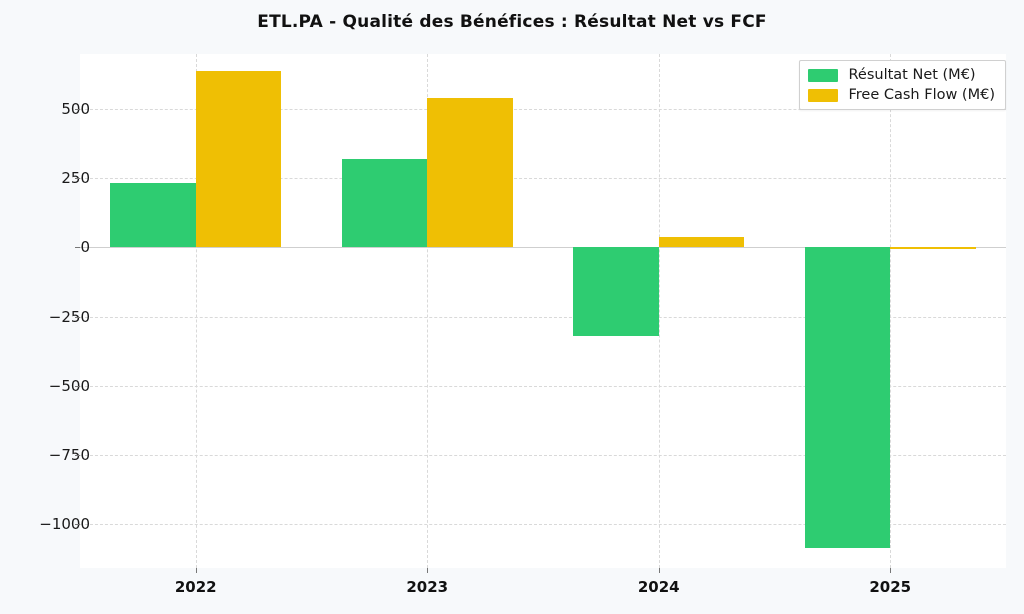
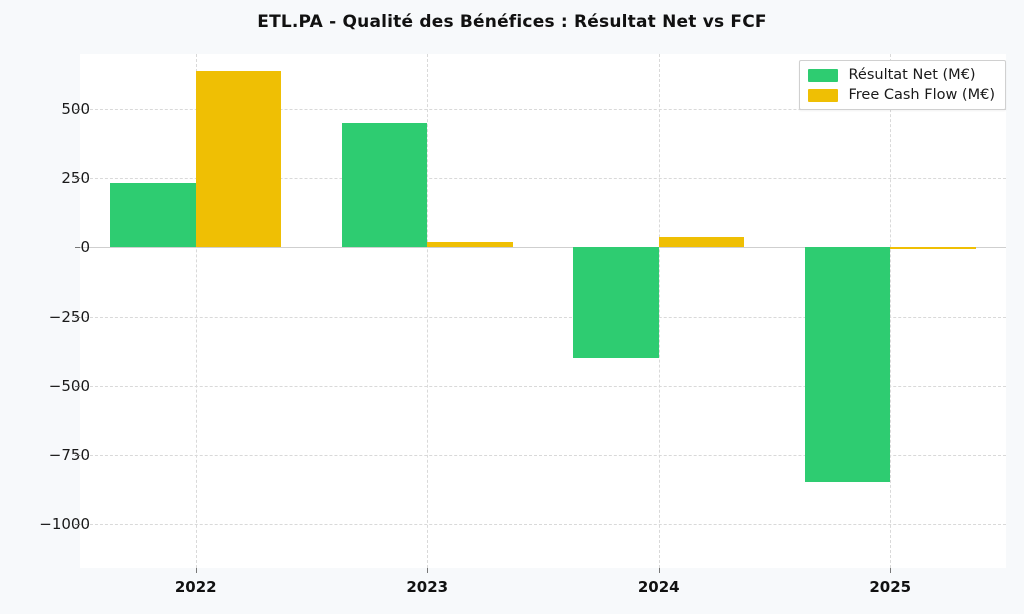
Résultat Net (M€)/2023: 320 -> 450
Free Cash Flow (M€)/2023: 540 -> 20
Résultat Net (M€)/2024: -320 -> -400
Résultat Net (M€)/2025: -1090 -> -850
